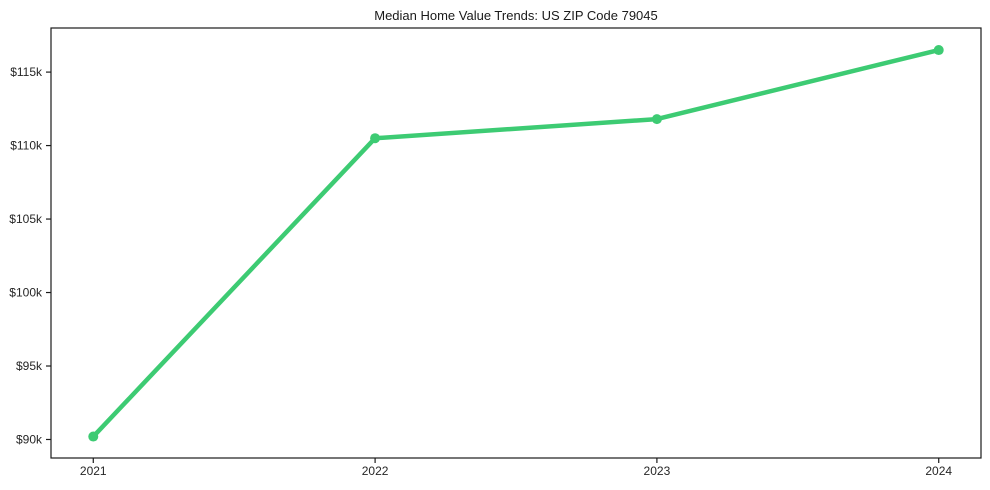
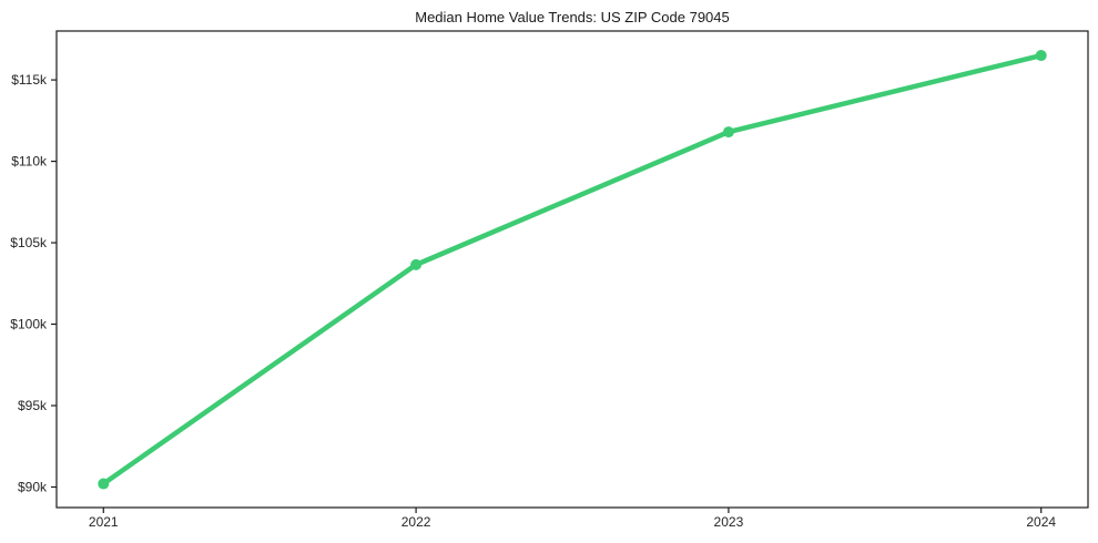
2022: $110.5k -> $103.6k
